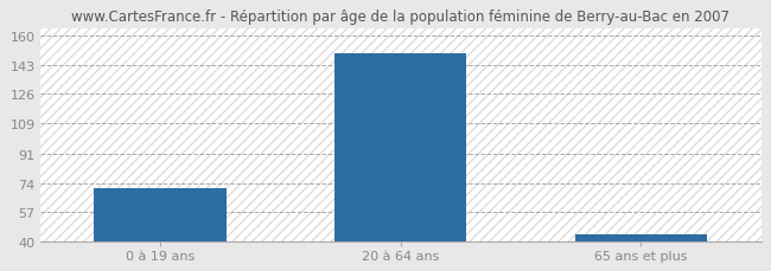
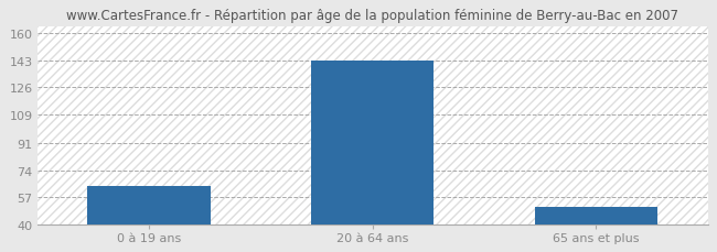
0 à 19 ans: 71 -> 64
20 à 64 ans: 150 -> 143
65 ans et plus: 44 -> 51
